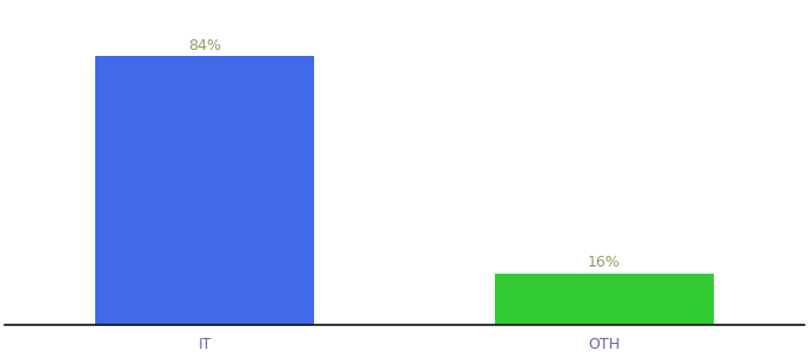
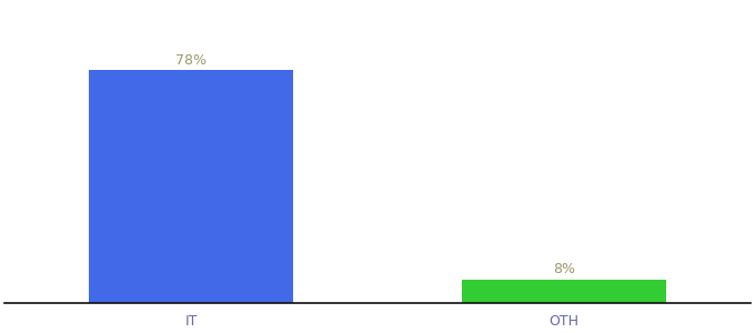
IT: 84% -> 78%
OTH: 16% -> 8%
